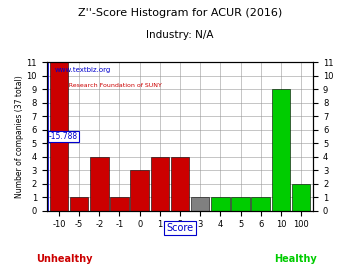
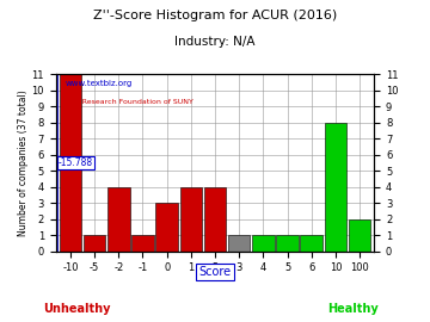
10: 9 -> 8
